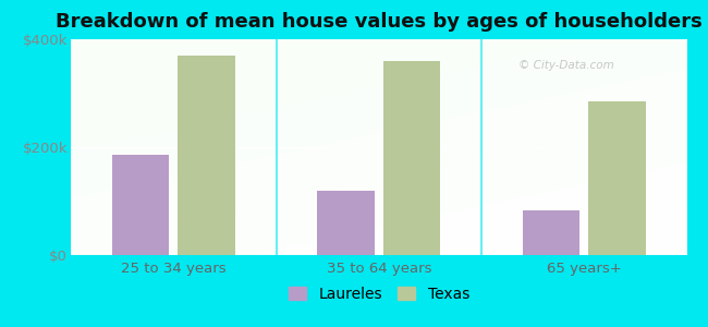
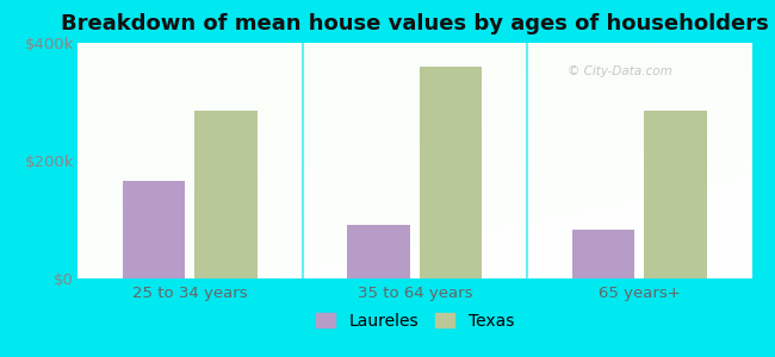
Laureles/25 to 34 years: $185k -> $165k
Texas/25 to 34 years: $370k -> $285k
Laureles/35 to 64 years: $120k -> $90k
